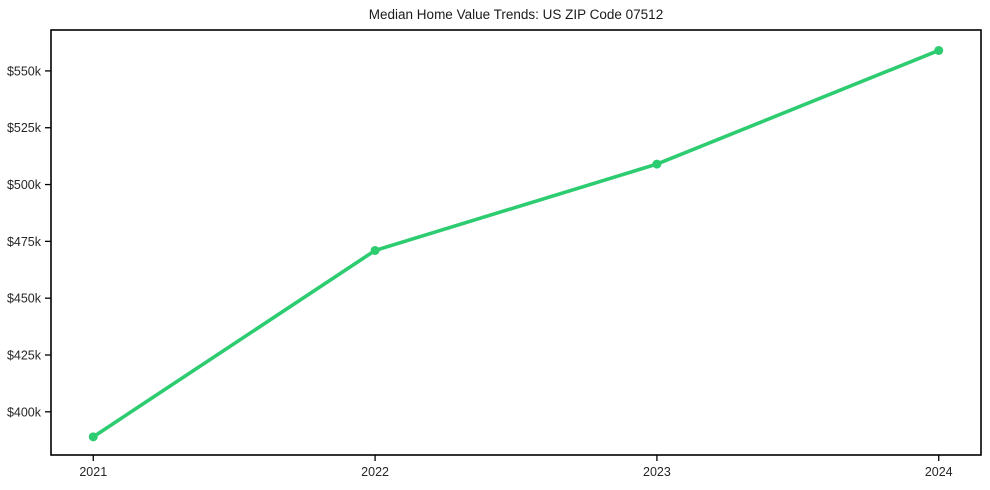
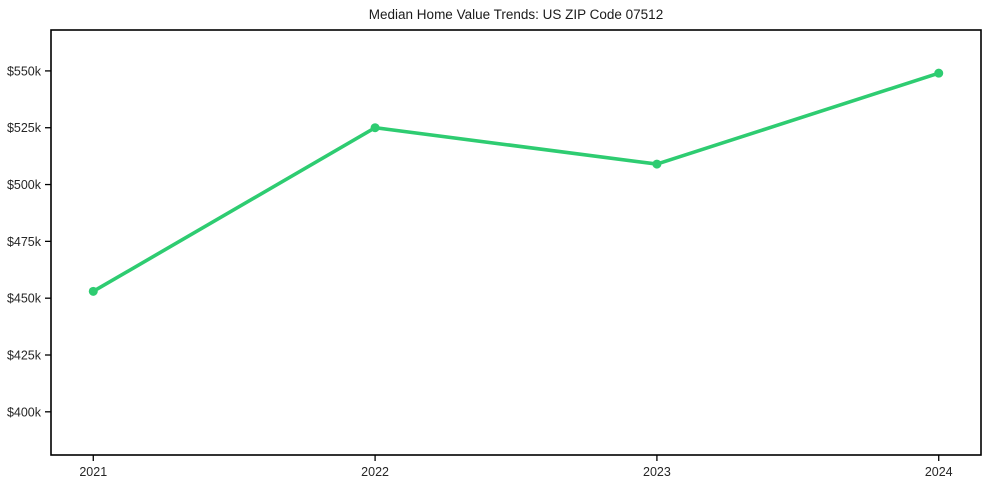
2021: $389k -> $453k
2022: $471k -> $525k
2024: $559k -> $549k
